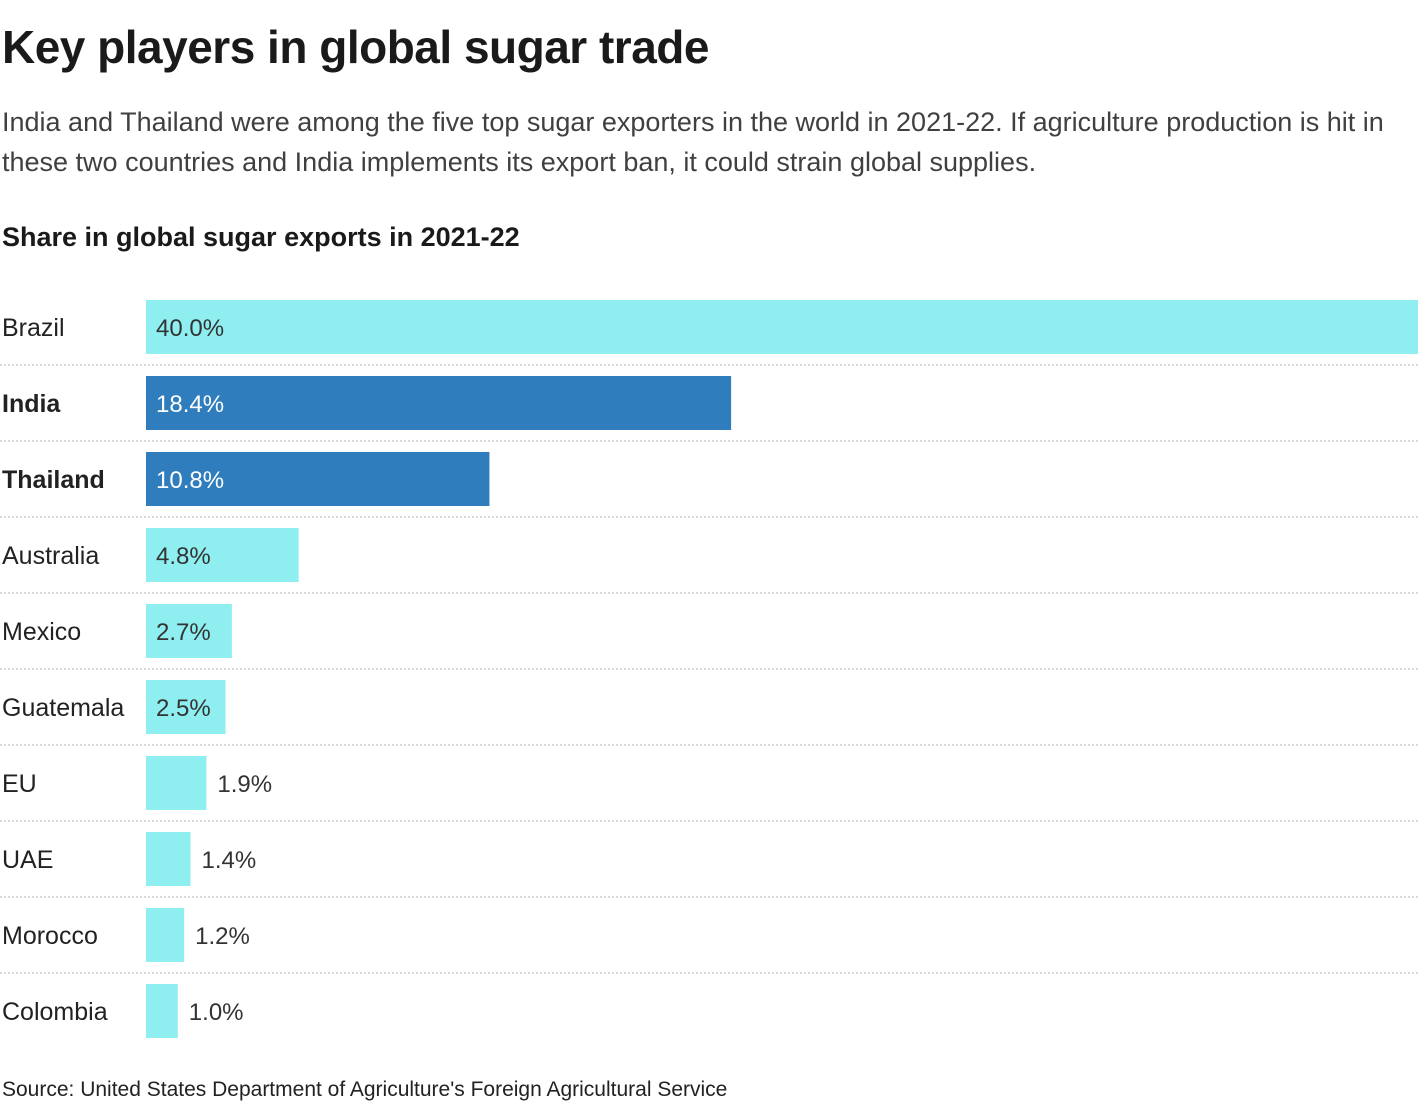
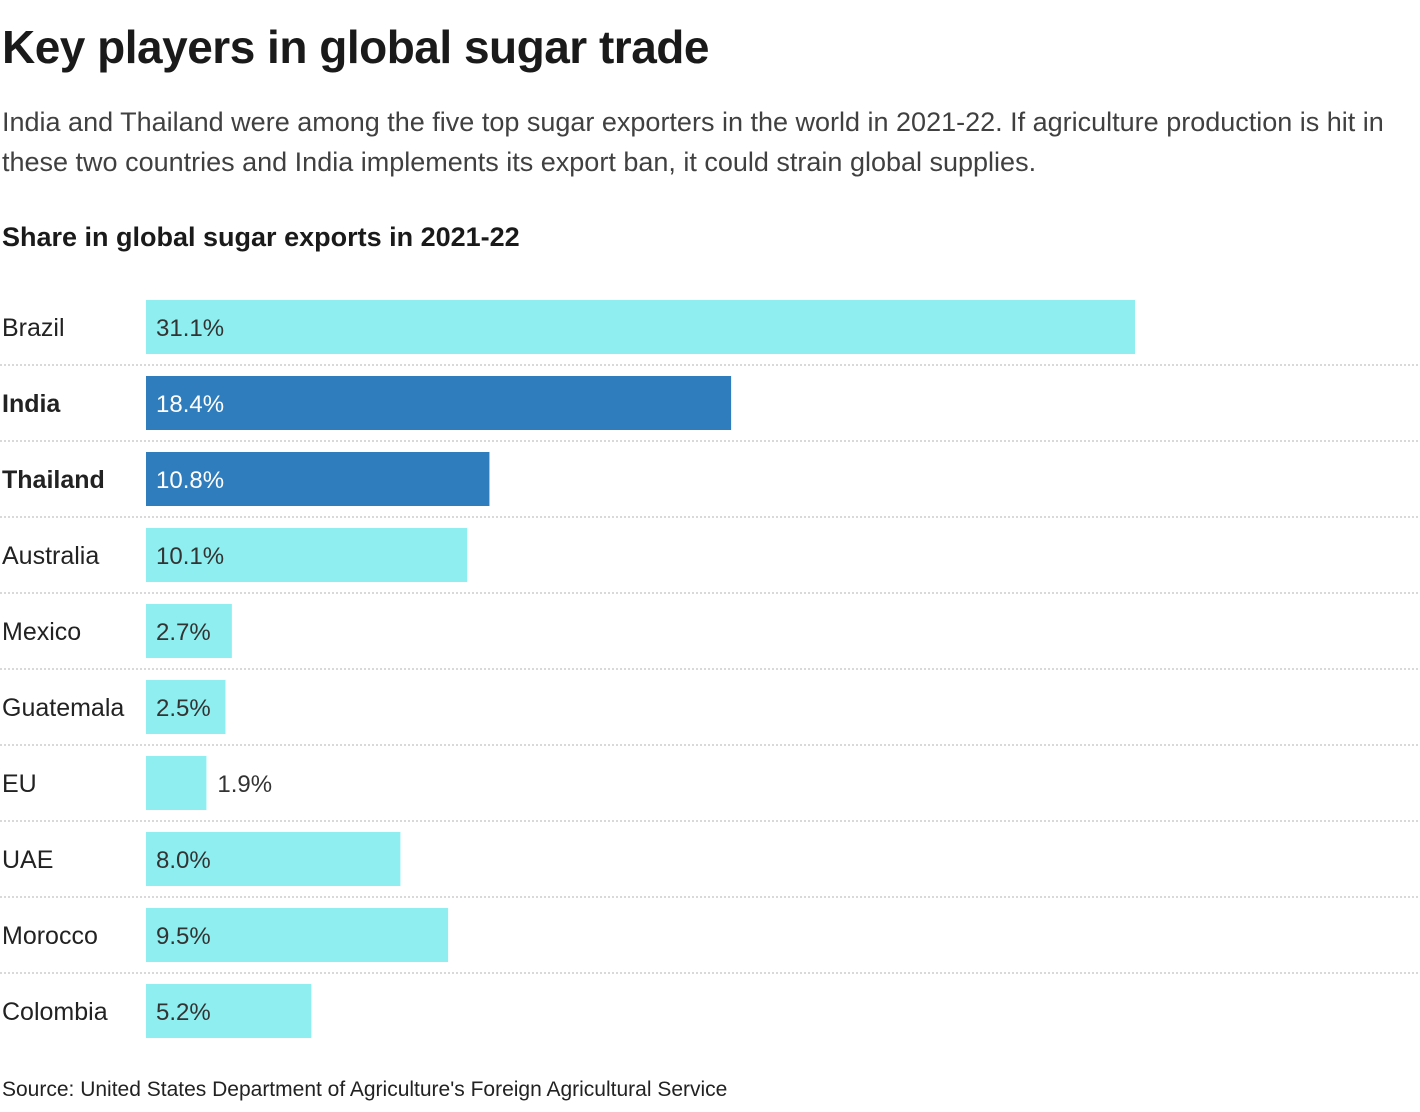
Brazil: 40.0% -> 31.1%
Australia: 4.8% -> 10.1%
UAE: 1.4% -> 8.0%
Morocco: 1.2% -> 9.5%
Colombia: 1.0% -> 5.2%
